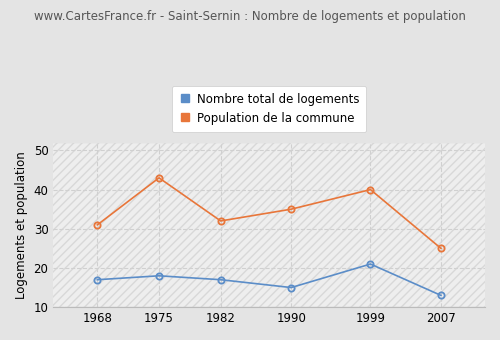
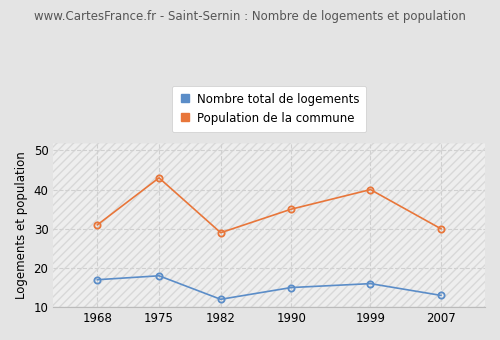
Nombre total de logements/1982: 17 -> 12
Population de la commune/1982: 32 -> 29
Nombre total de logements/1999: 21 -> 16
Population de la commune/2007: 25 -> 30
